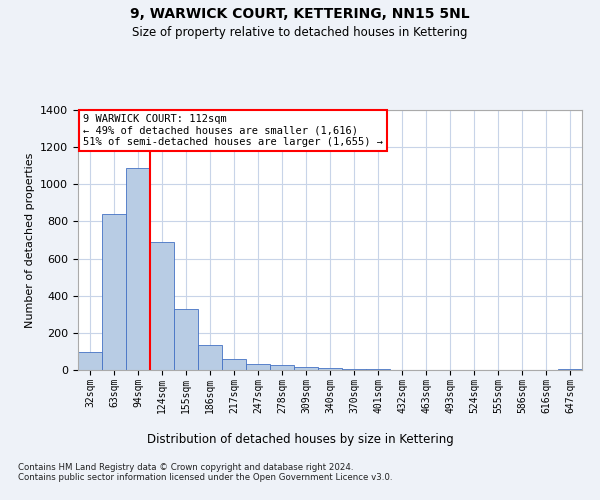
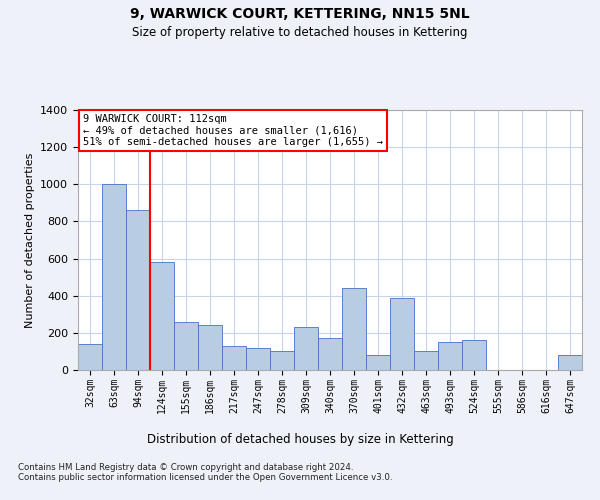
32sqm: 100 -> 140
63sqm: 840 -> 1000
94sqm: 1090 -> 860
124sqm: 690 -> 580
155sqm: 330 -> 260
186sqm: 140 -> 240
217sqm: 60 -> 130
247sqm: 40 -> 120
278sqm: 20 -> 100
309sqm: 20 -> 230
340sqm: 10 -> 170
370sqm: 0 -> 440
401sqm: 0 -> 80
432sqm: 0 -> 390
463sqm: 0 -> 100
493sqm: 0 -> 150
524sqm: 0 -> 160
647sqm: 0 -> 80
